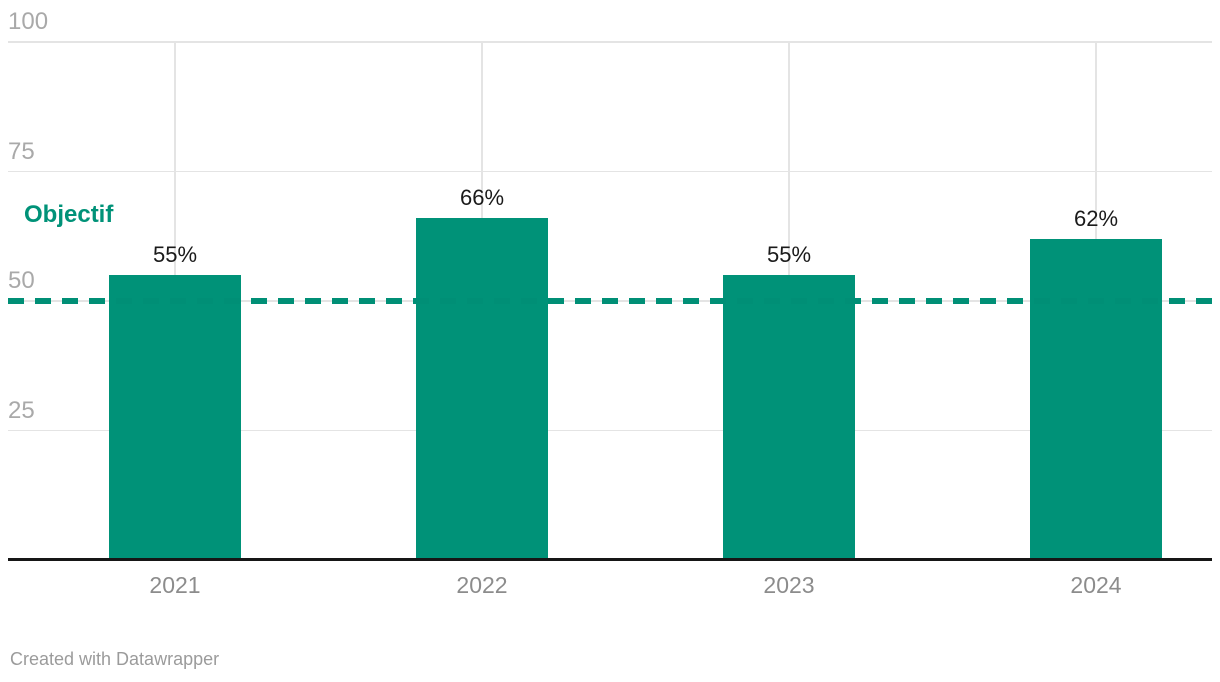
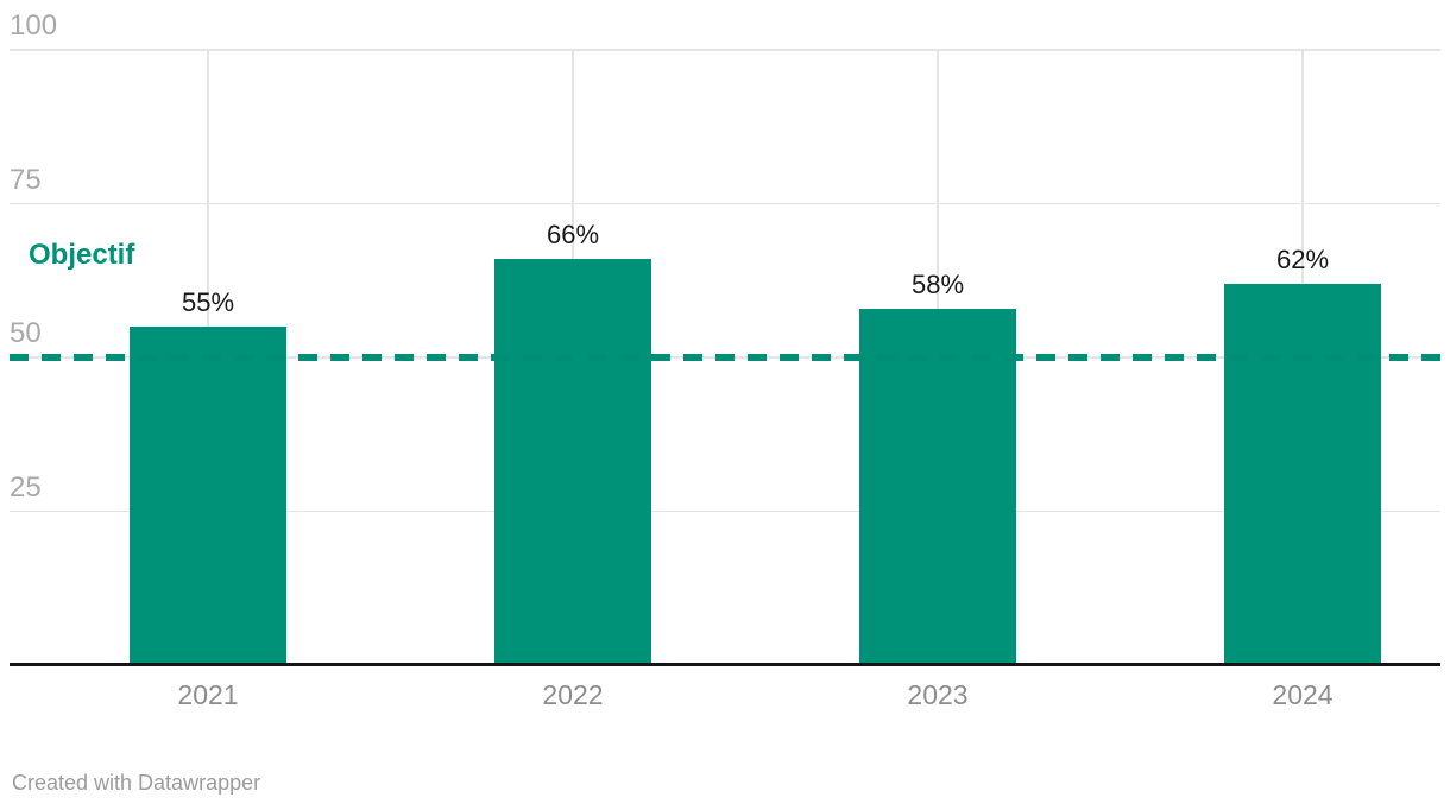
2023: 55% -> 58%
